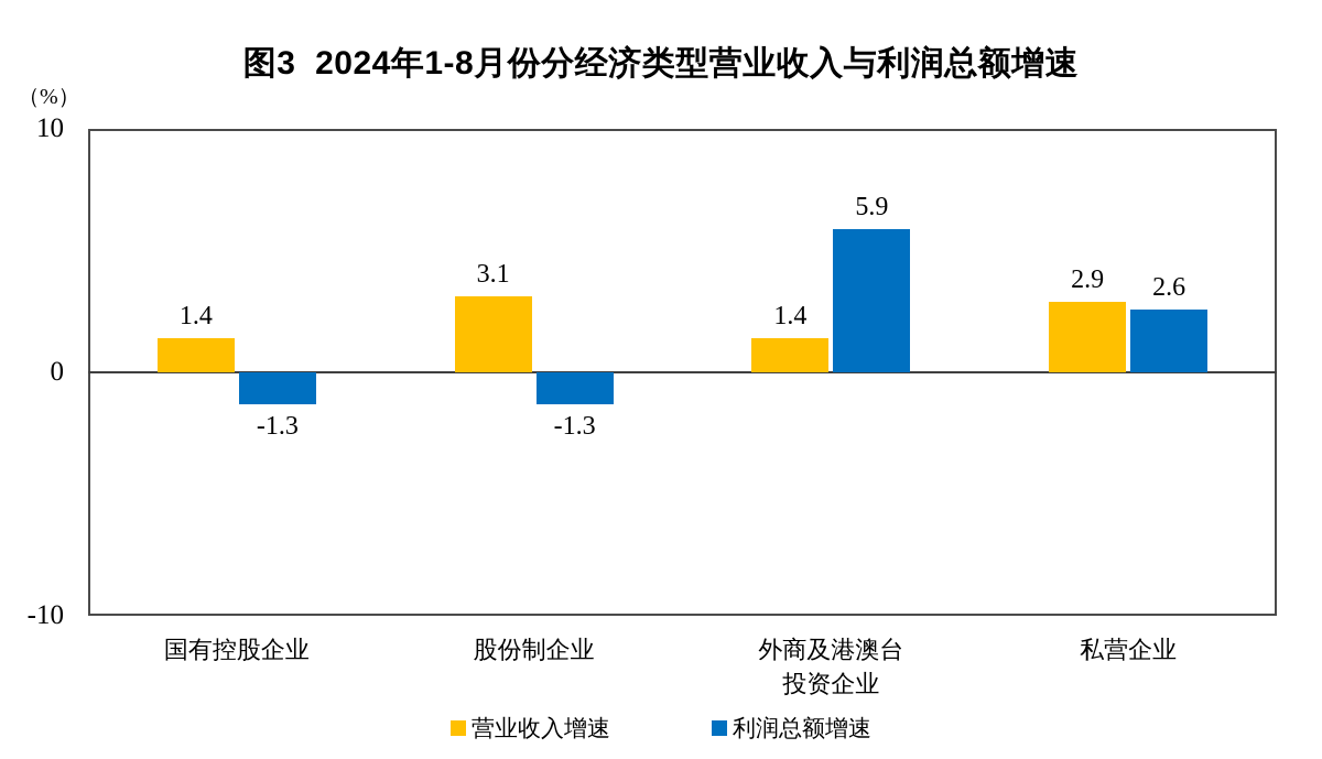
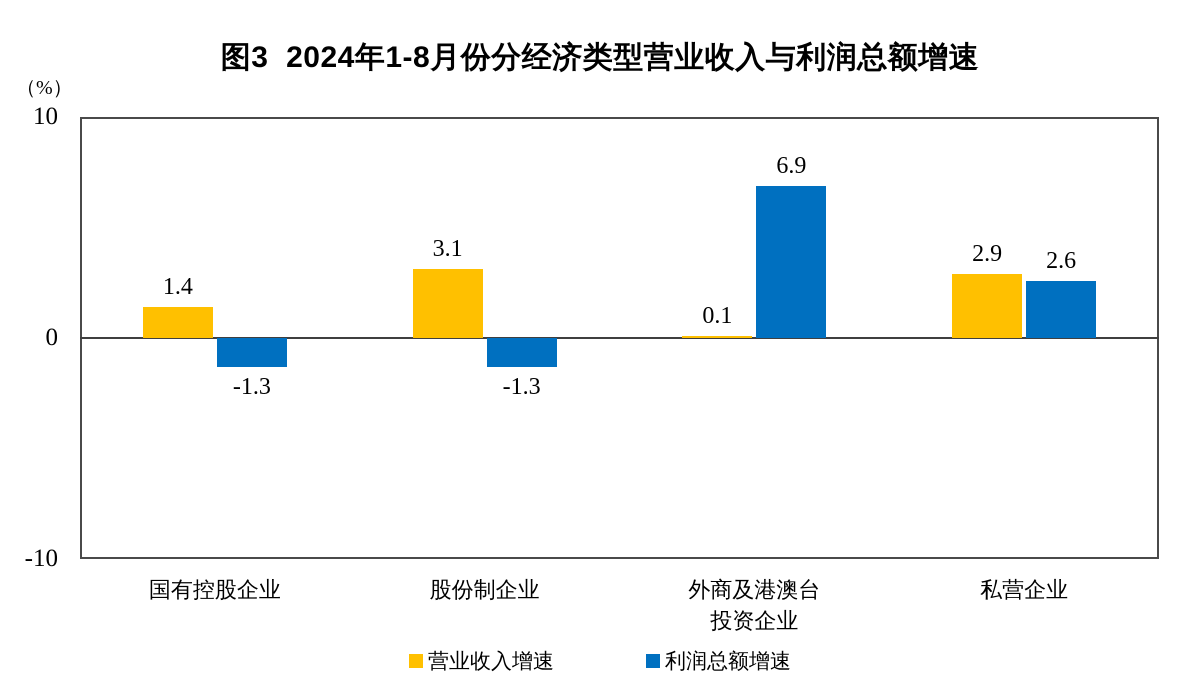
营业收入增速/外商及港澳台 投资企业: 1.4 -> 0.1
利润总额增速/外商及港澳台 投资企业: 5.9 -> 6.9
